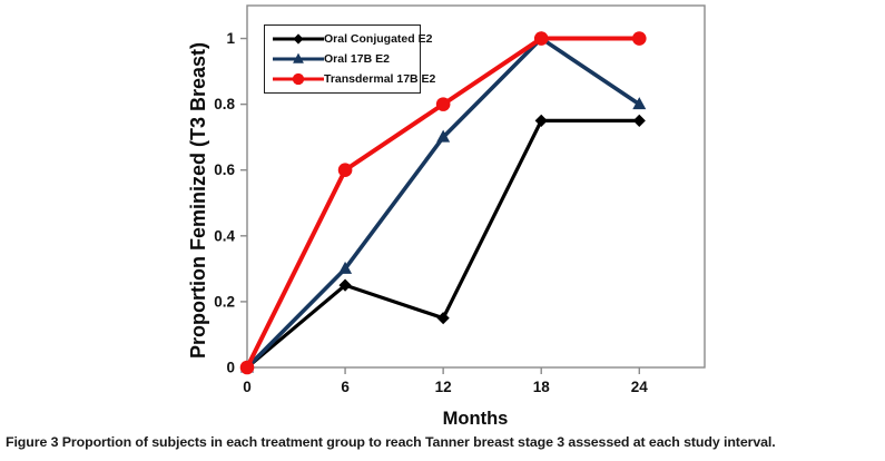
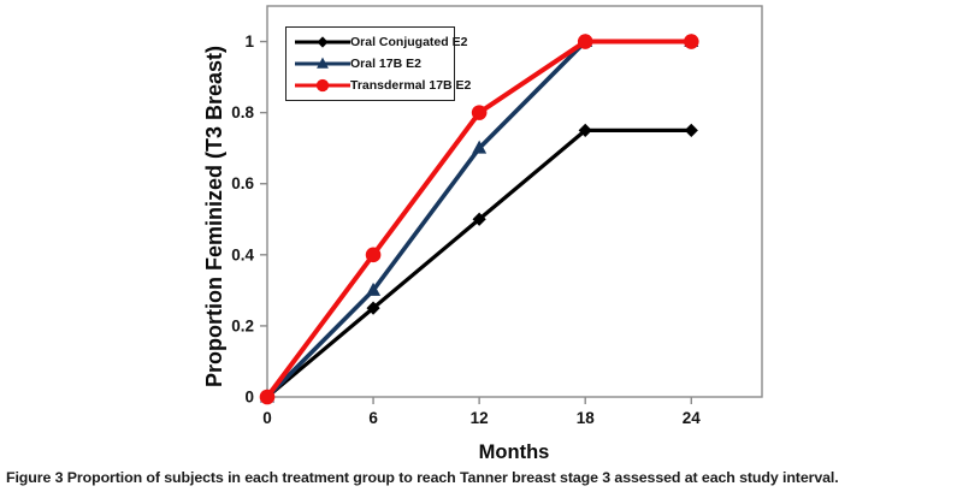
Transdermal 17B E2/6: 0.6 -> 0.4
Oral Conjugated E2/12: 0.15 -> 0.50
Oral 17B E2/24: 0.8 -> 1.0
